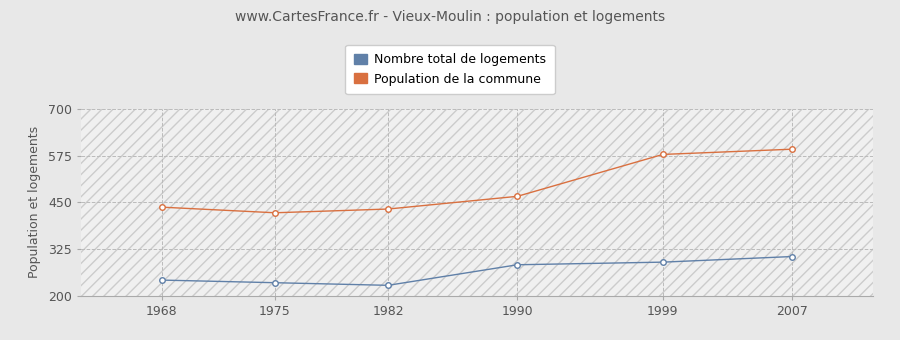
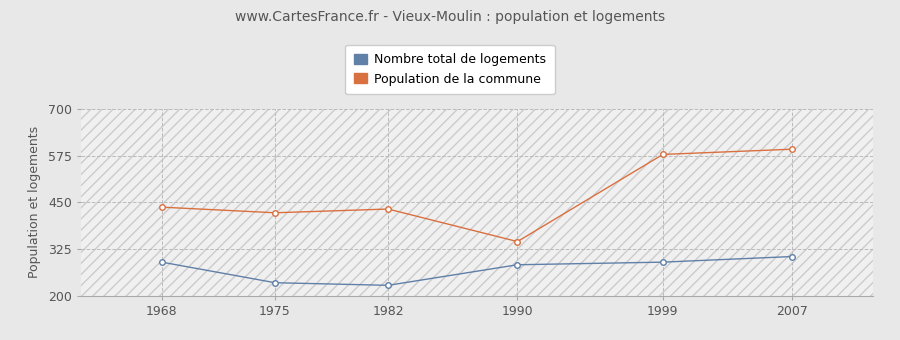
Nombre total de logements/1968: 242 -> 290
Population de la commune/1990: 466 -> 345
